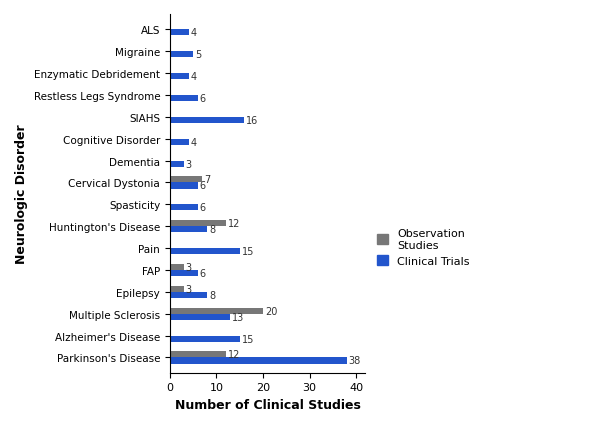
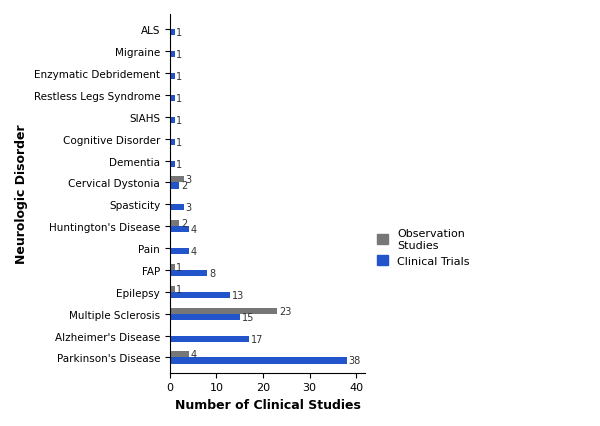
Clinical Trials/ALS: 4 -> 1
Clinical Trials/Migraine: 5 -> 1
Clinical Trials/Enzymatic Debridement: 4 -> 1
Clinical Trials/Restless Legs Syndrome: 6 -> 1
Clinical Trials/SIAHS: 16 -> 1
Clinical Trials/Cognitive Disorder: 4 -> 1
Clinical Trials/Dementia: 3 -> 1
Observation Studies/Cervical Dystonia: 7 -> 3
Clinical Trials/Cervical Dystonia: 6 -> 2
Clinical Trials/Spasticity: 6 -> 3
Observation Studies/Huntington's Disease: 12 -> 2
Clinical Trials/Huntington's Disease: 8 -> 4
Clinical Trials/Pain: 15 -> 4
Observation Studies/FAP: 3 -> 1
Clinical Trials/FAP: 6 -> 8
Observation Studies/Epilepsy: 3 -> 1
Clinical Trials/Epilepsy: 8 -> 13
Observation Studies/Multiple Sclerosis: 20 -> 23
Clinical Trials/Multiple Sclerosis: 13 -> 15
Clinical Trials/Alzheimer's Disease: 15 -> 17
Observation Studies/Parkinson's Disease: 12 -> 4
